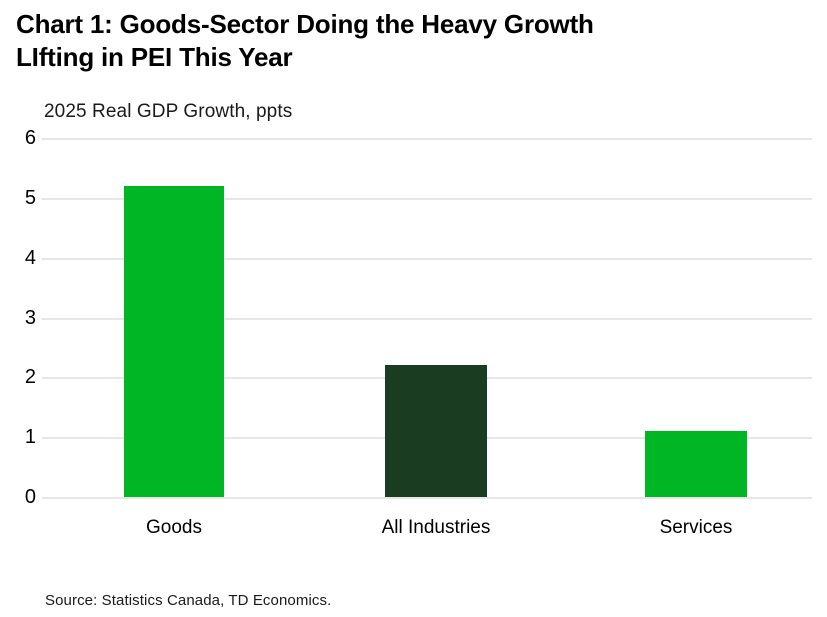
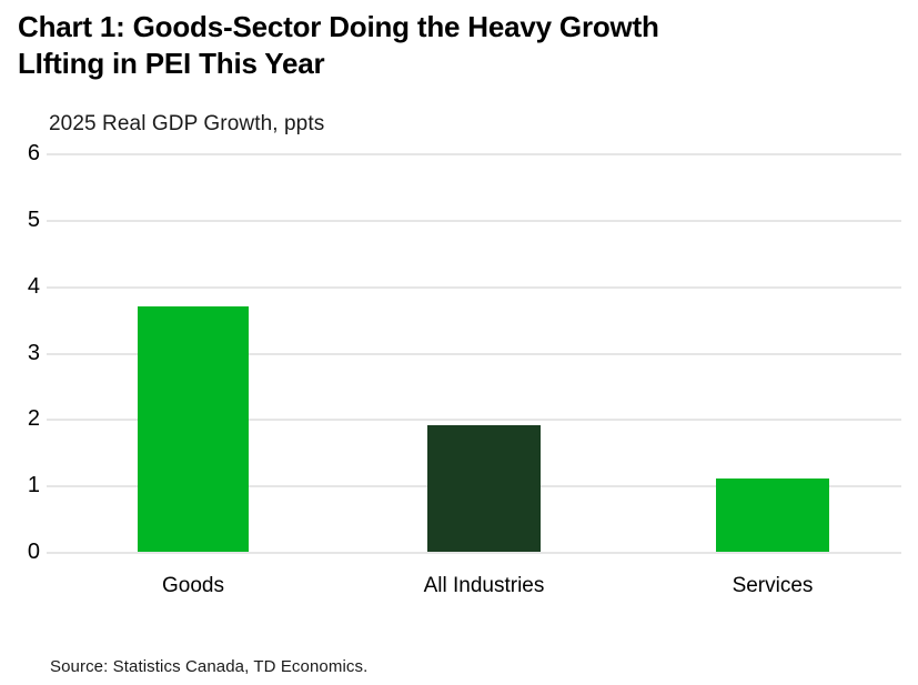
Goods: 5.2 -> 3.7
All Industries: 2.2 -> 1.9
